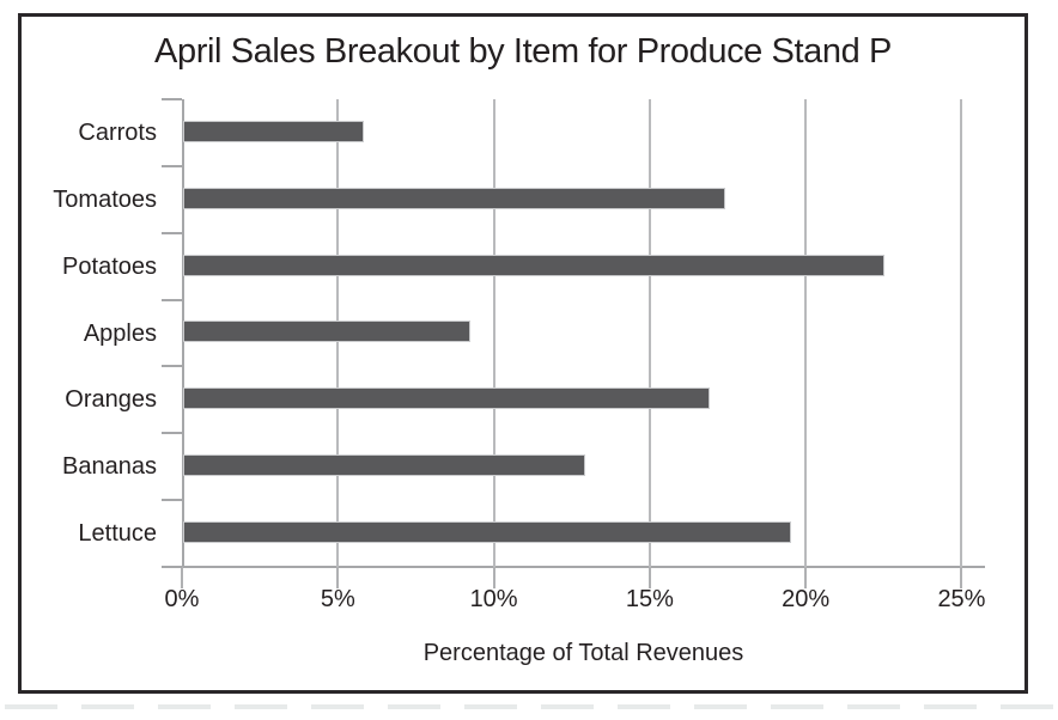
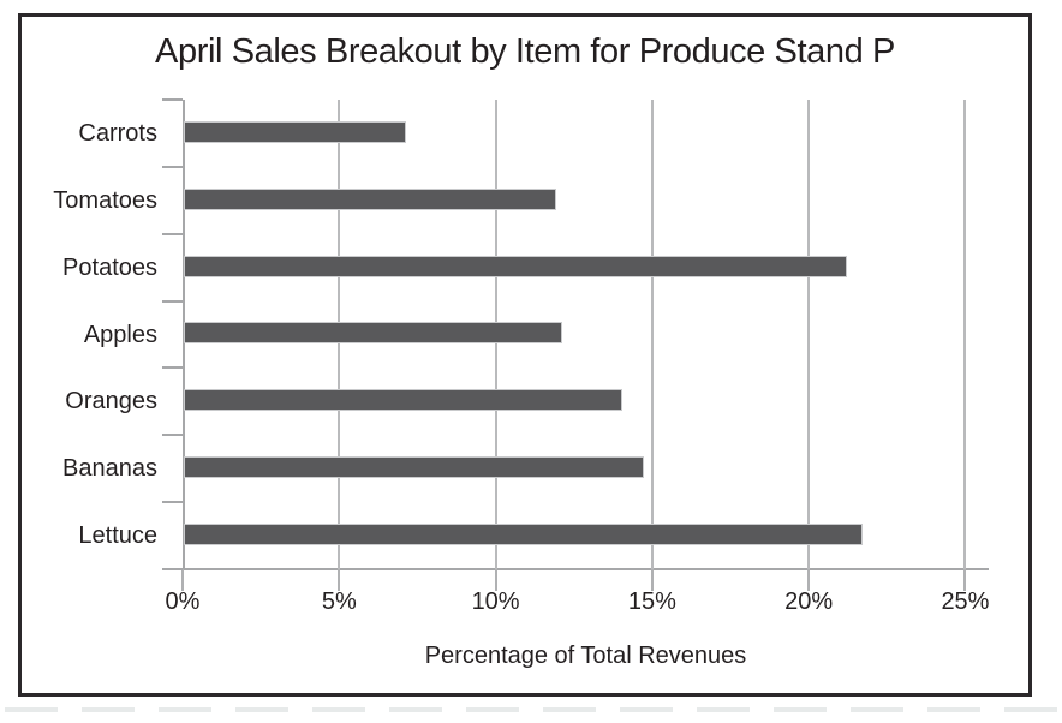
Carrots: 5.8% -> 7.1%
Tomatoes: 17.4% -> 11.9%
Potatoes: 22.5% -> 21.2%
Apples: 9.2% -> 12.1%
Oranges: 16.9% -> 14.0%
Bananas: 12.9% -> 14.7%
Lettuce: 19.5% -> 21.7%
